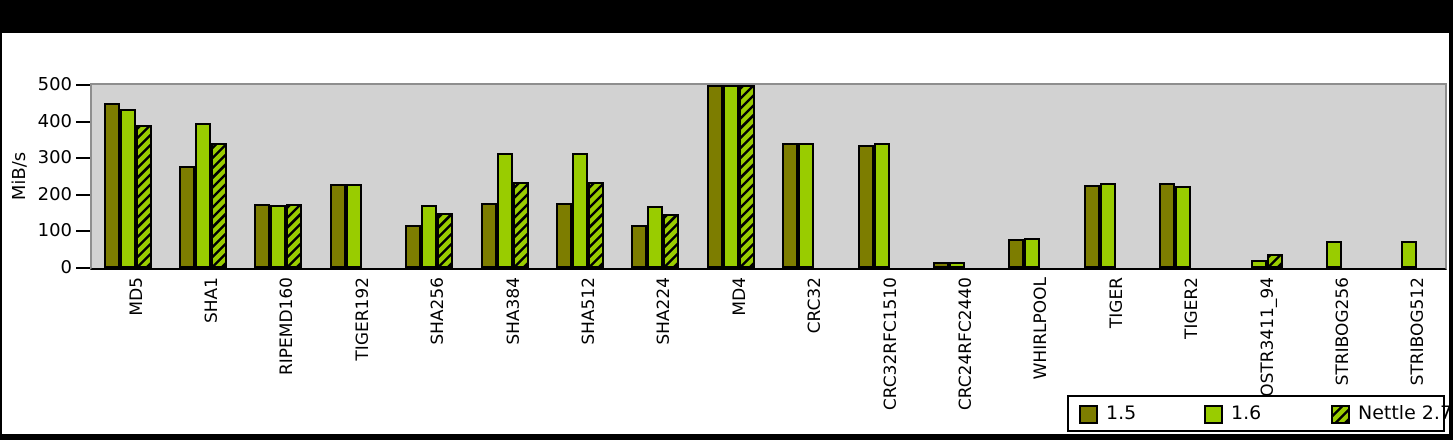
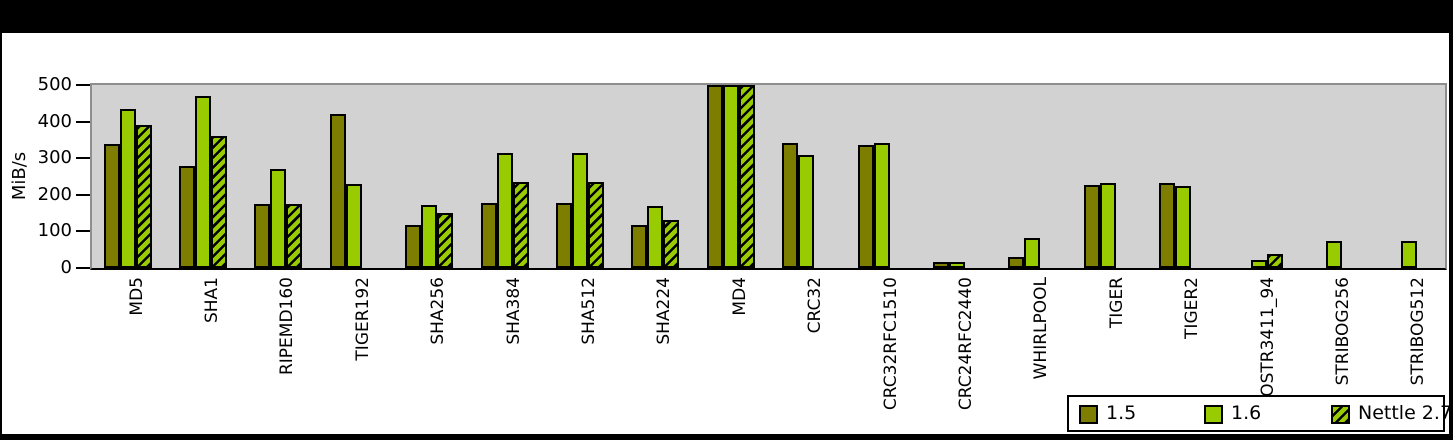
1.5/MD5: 450 -> 340
1.6/SHA1: 400 -> 470
Nettle 2.7/SHA1: 340 -> 360
1.6/RIPEMD160: 170 -> 270
1.5/TIGER192: 230 -> 420
Nettle 2.7/SHA224: 150 -> 130
1.6/CRC32: 340 -> 310
1.5/WHIRLPOOL: 80 -> 30
